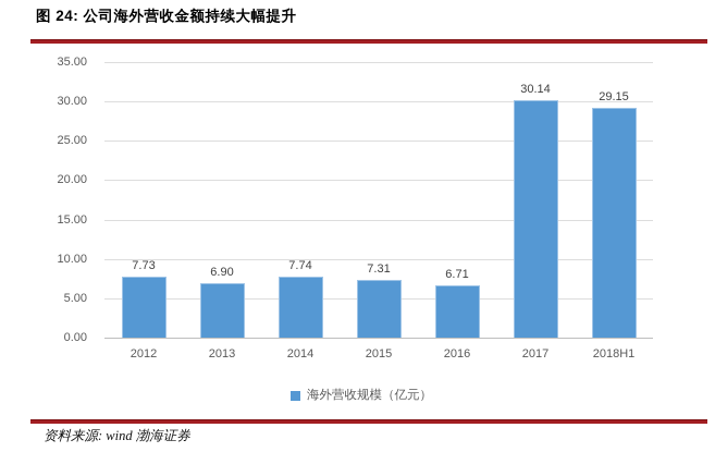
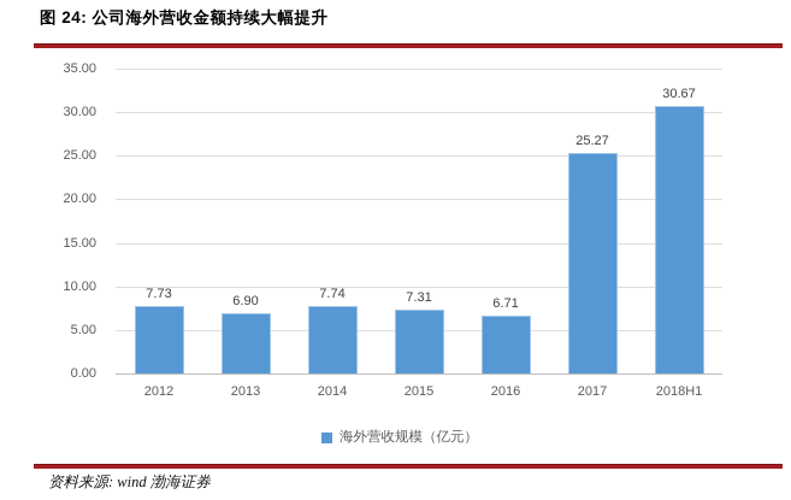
2017: 30.14 -> 25.27
2018H1: 29.15 -> 30.67
